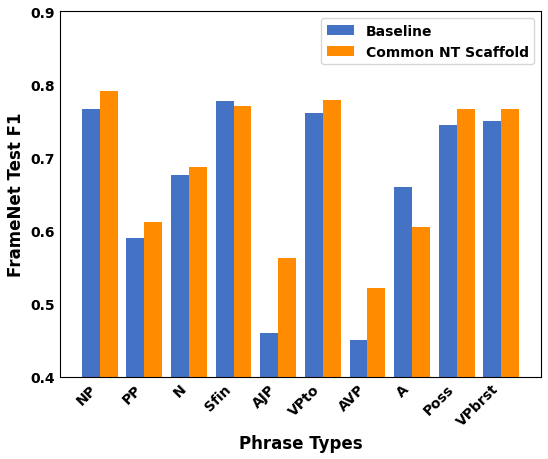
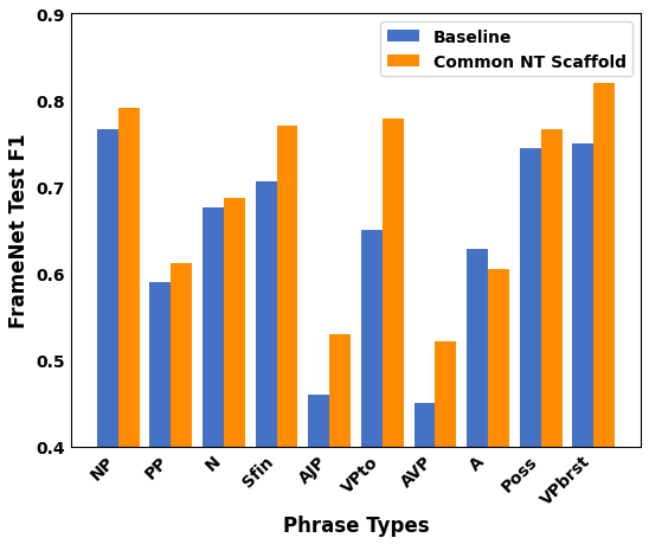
Baseline/Sfin: 0.778 -> 0.706
Common NT Scaffold/AJP: 0.562 -> 0.530
Baseline/VPto: 0.761 -> 0.650
Baseline/A: 0.660 -> 0.628
Common NT Scaffold/VPbrst: 0.766 -> 0.820
